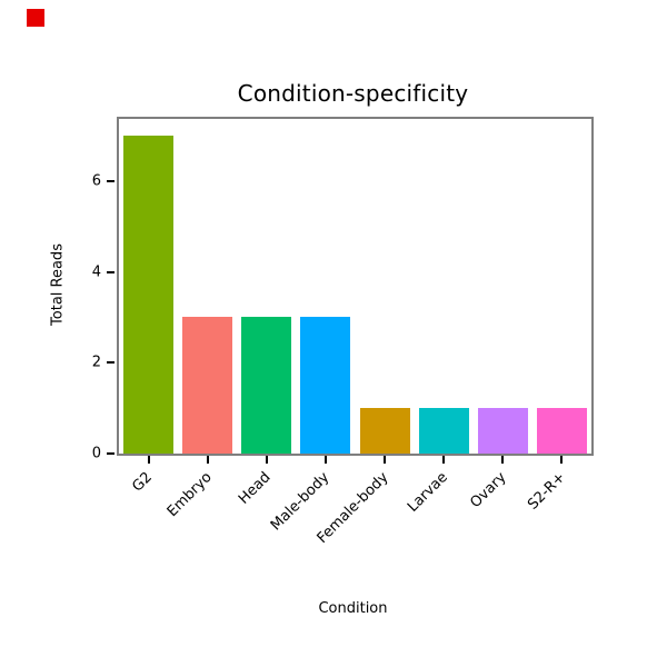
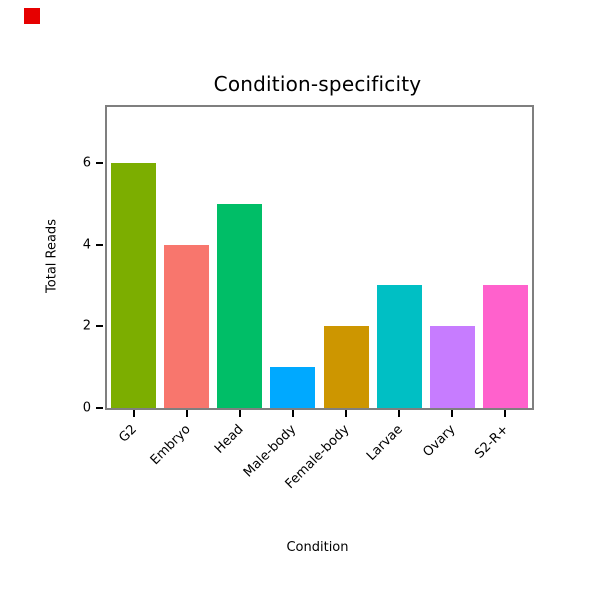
G2: 7 -> 6
Embryo: 3 -> 4
Head: 3 -> 5
Male-body: 3 -> 1
Female-body: 1 -> 2
Larvae: 1 -> 3
Ovary: 1 -> 2
S2-R+: 1 -> 3
